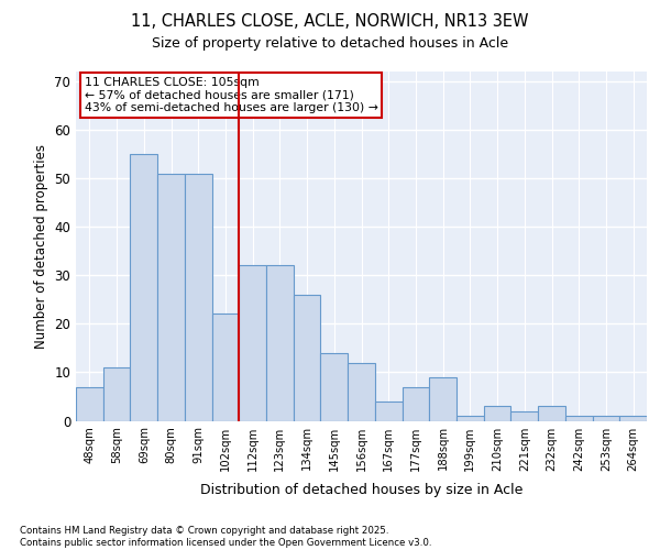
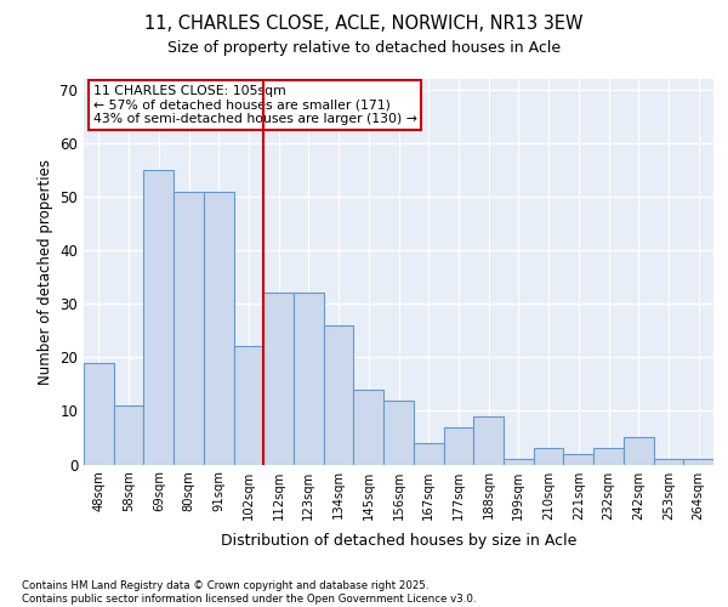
48sqm: 7 -> 19
242sqm: 1 -> 5
